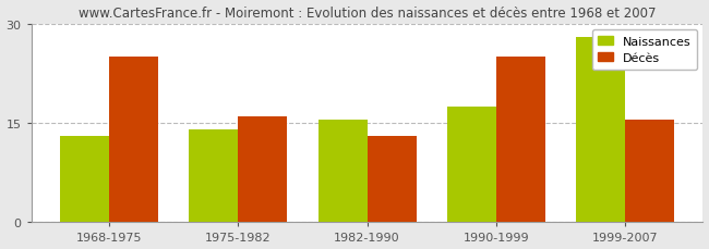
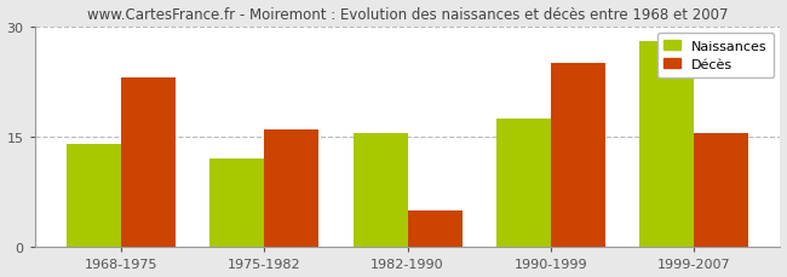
Naissances/1968-1975: 13.0 -> 14.0
Décès/1968-1975: 25.0 -> 23.0
Naissances/1975-1982: 14.0 -> 12.0
Décès/1982-1990: 13.0 -> 5.0
